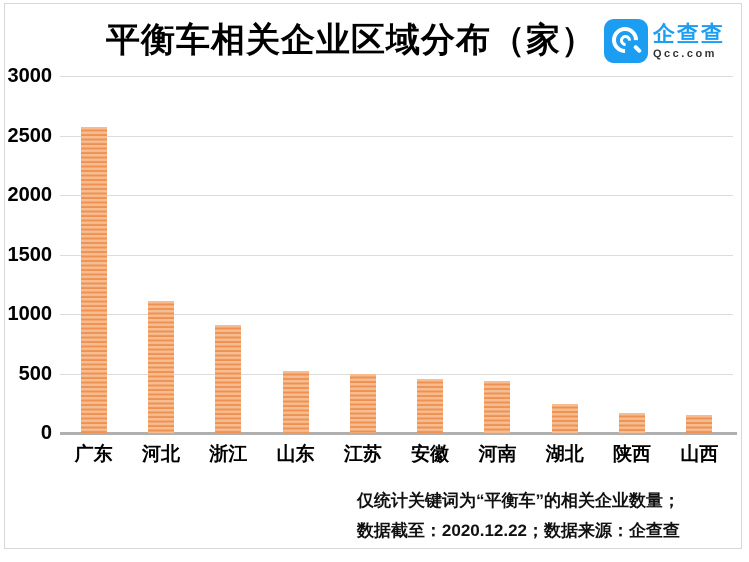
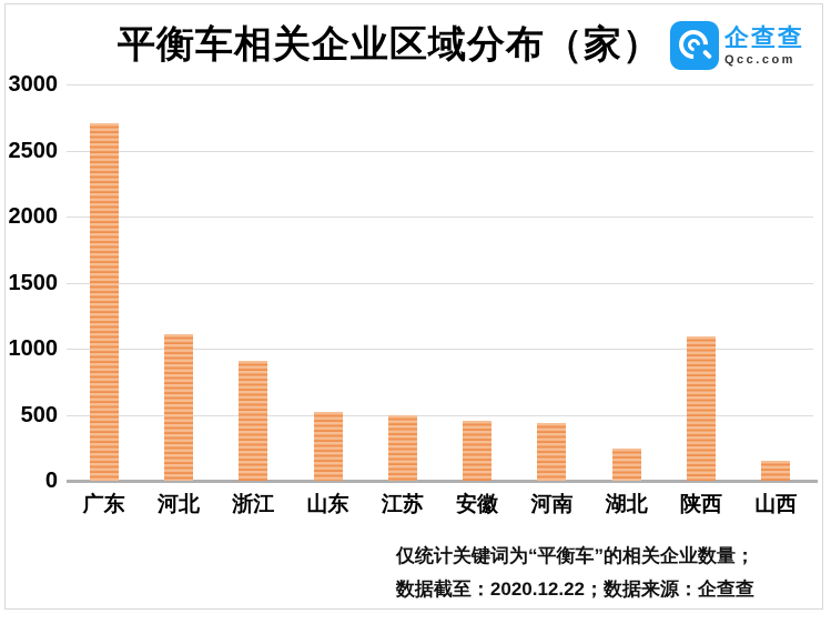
广东: 2570 -> 2710
陕西: 160 -> 1090
